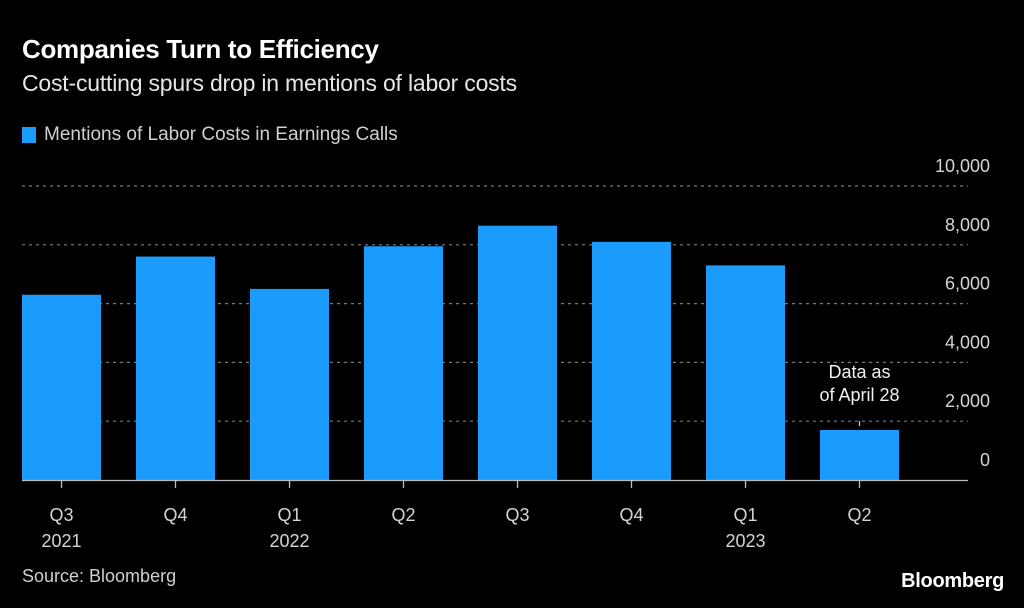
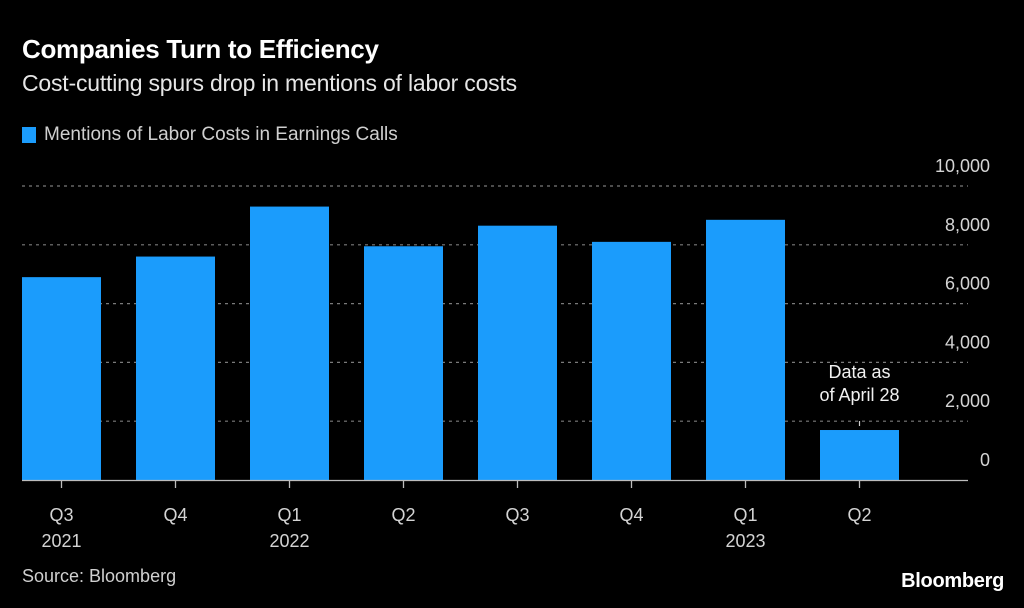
Q3 2021: 6300 -> 6900
Q1 2022: 6500 -> 9300
Q1 2023: 7300 -> 8800
